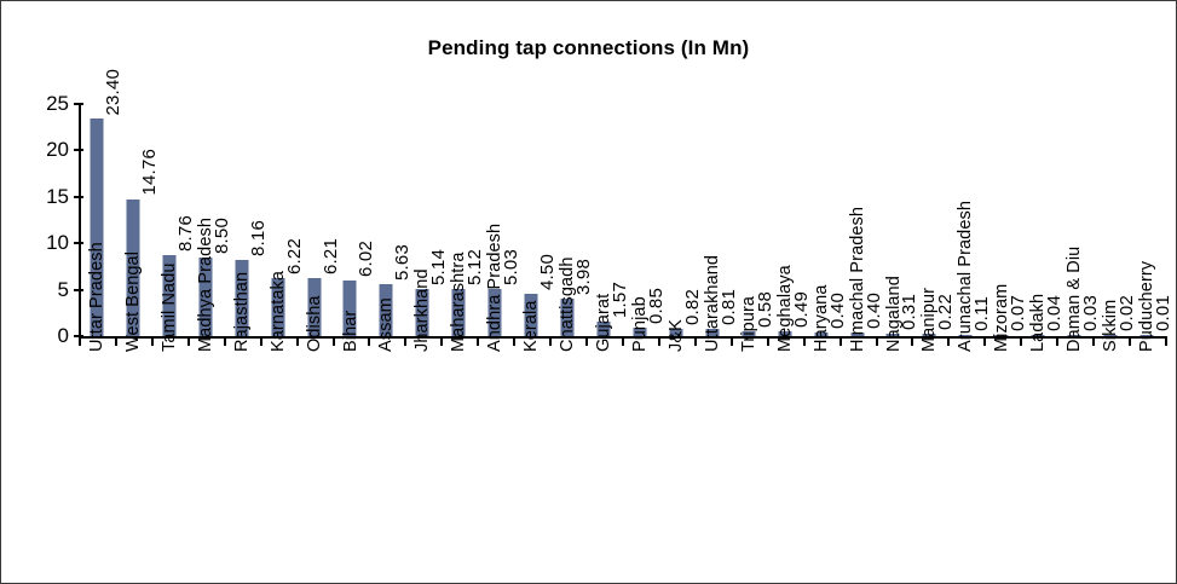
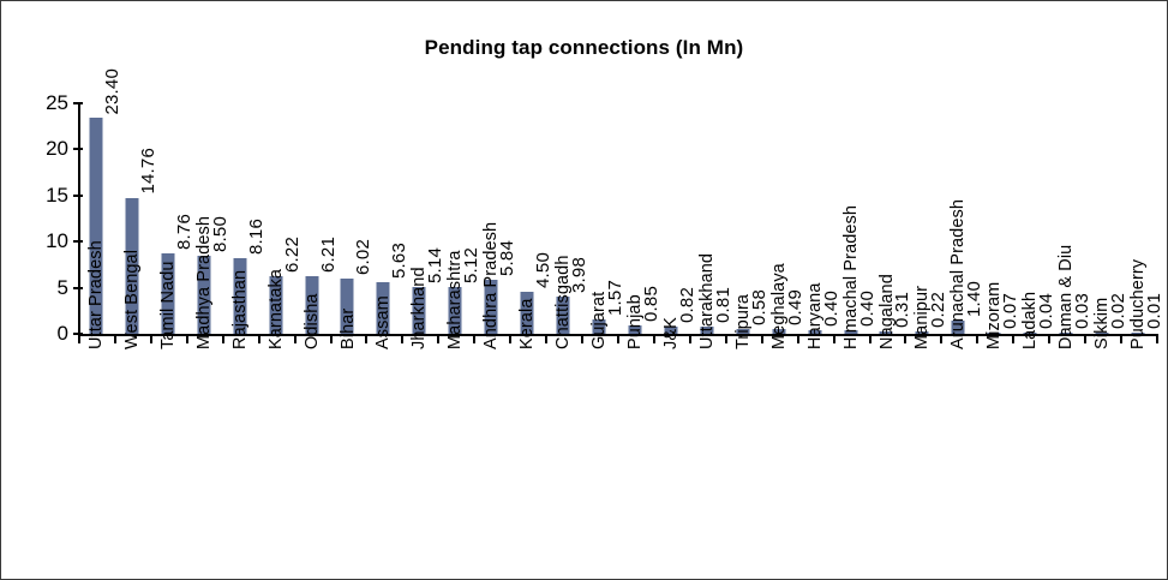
Andhra Pradesh: 5.03 -> 5.84
Arunachal Pradesh: 0.11 -> 1.40
